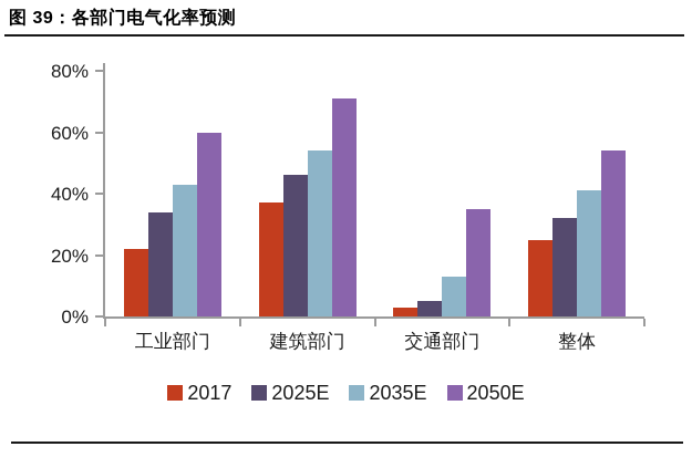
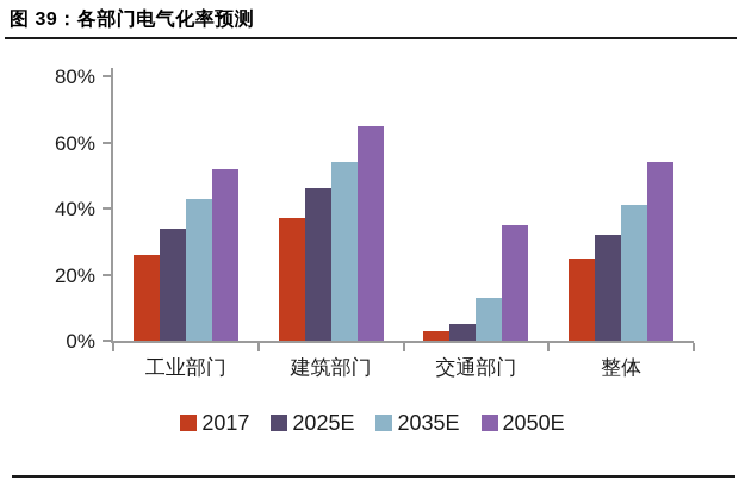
2017/工业部门: 22% -> 26%
2050E/工业部门: 60% -> 52%
2050E/建筑部门: 71% -> 65%
